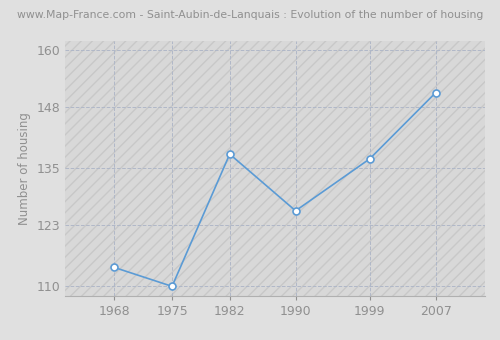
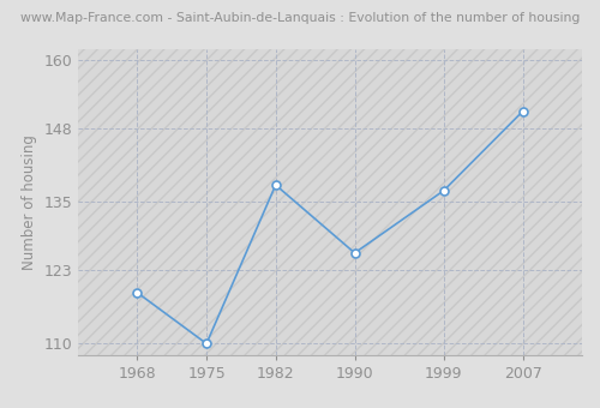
1968: 114 -> 119
